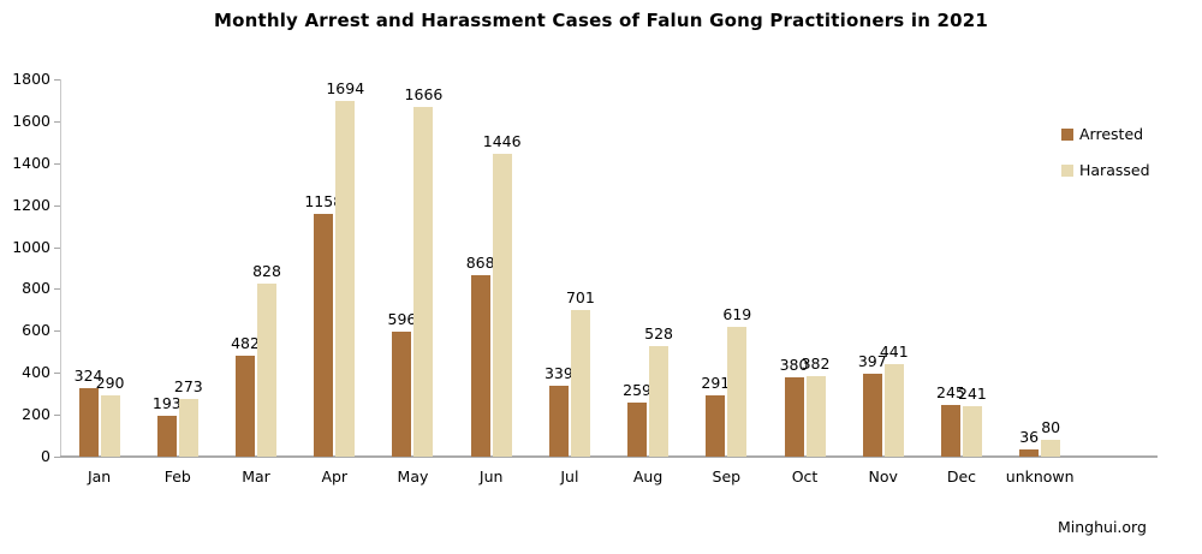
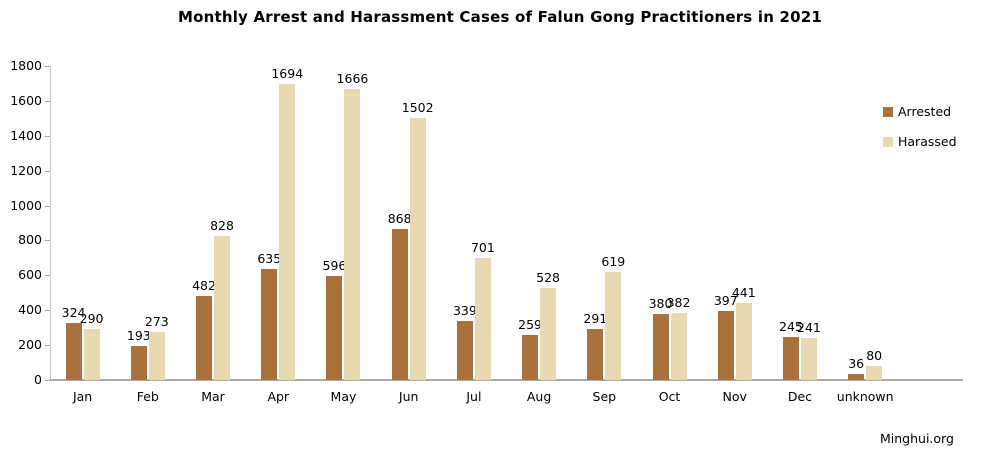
Arrested/Apr: 1158 -> 635
Harassed/Jun: 1446 -> 1502
